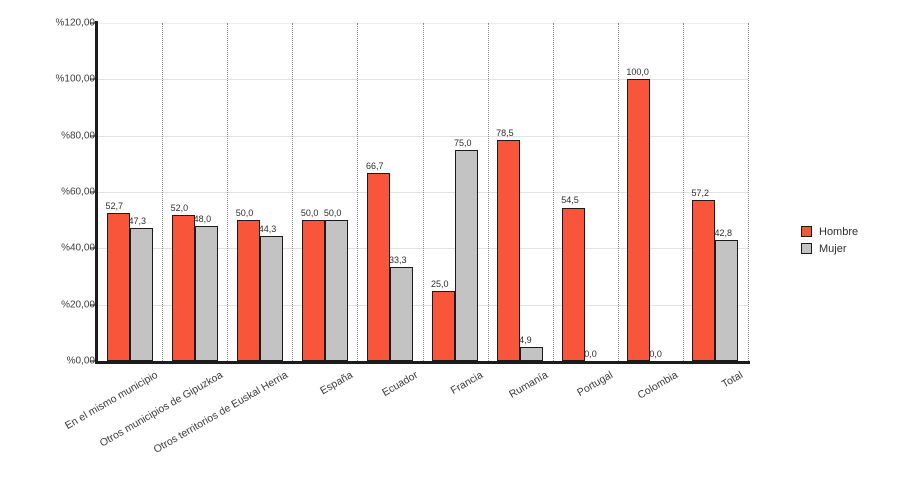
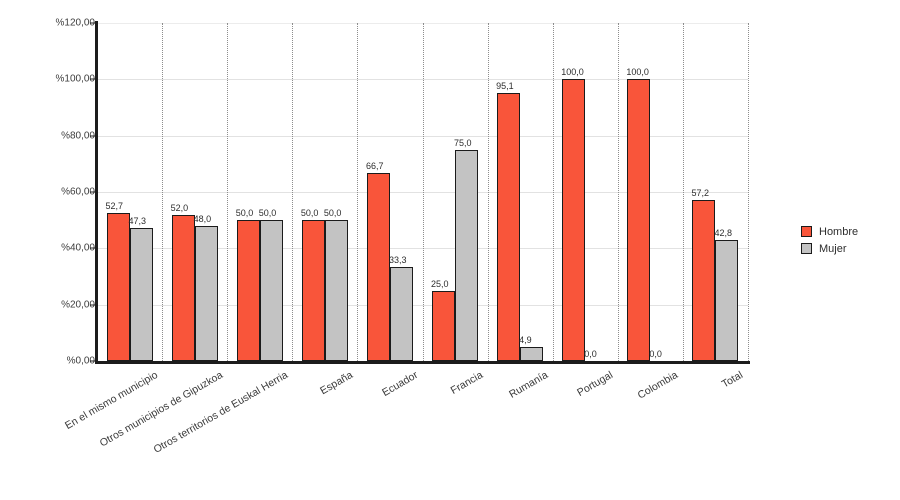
Mujer/Otros territorios de Euskal Herria: 44,3 -> 50,0
Hombre/Rumanía: 78,5 -> 95,1
Hombre/Portugal: 54,5 -> 100,0
